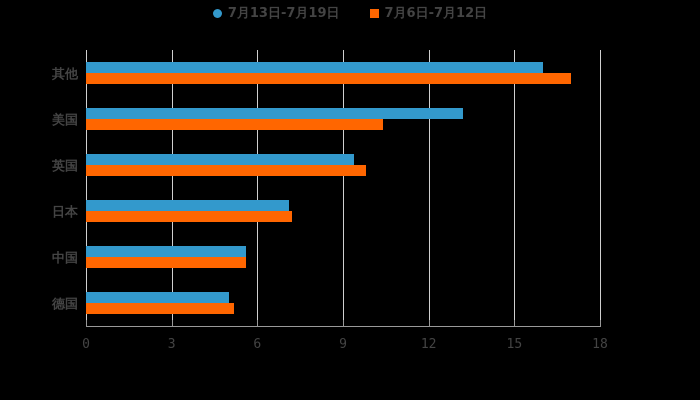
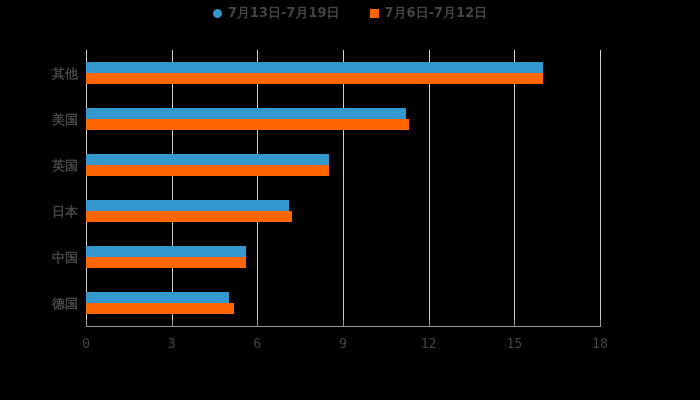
7月6日-7月12日/其他: 17.0 -> 16.0
7月13日-7月19日/美国: 13.2 -> 11.2
7月6日-7月12日/美国: 10.4 -> 11.3
7月13日-7月19日/英国: 9.4 -> 8.5
7月6日-7月12日/英国: 9.8 -> 8.5
